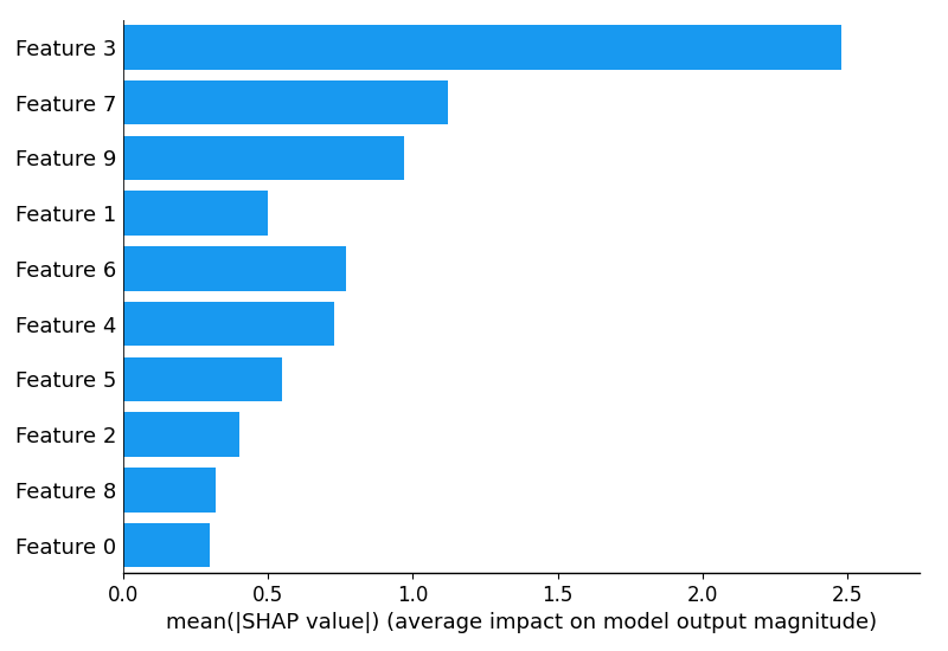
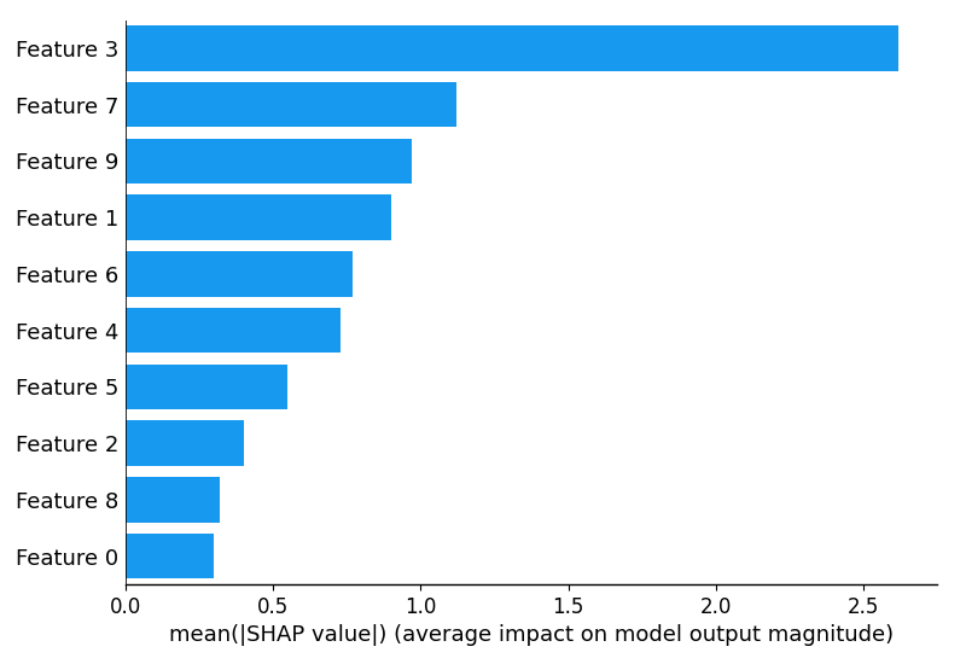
Feature 3: 2.48 -> 2.62
Feature 1: 0.50 -> 0.90
